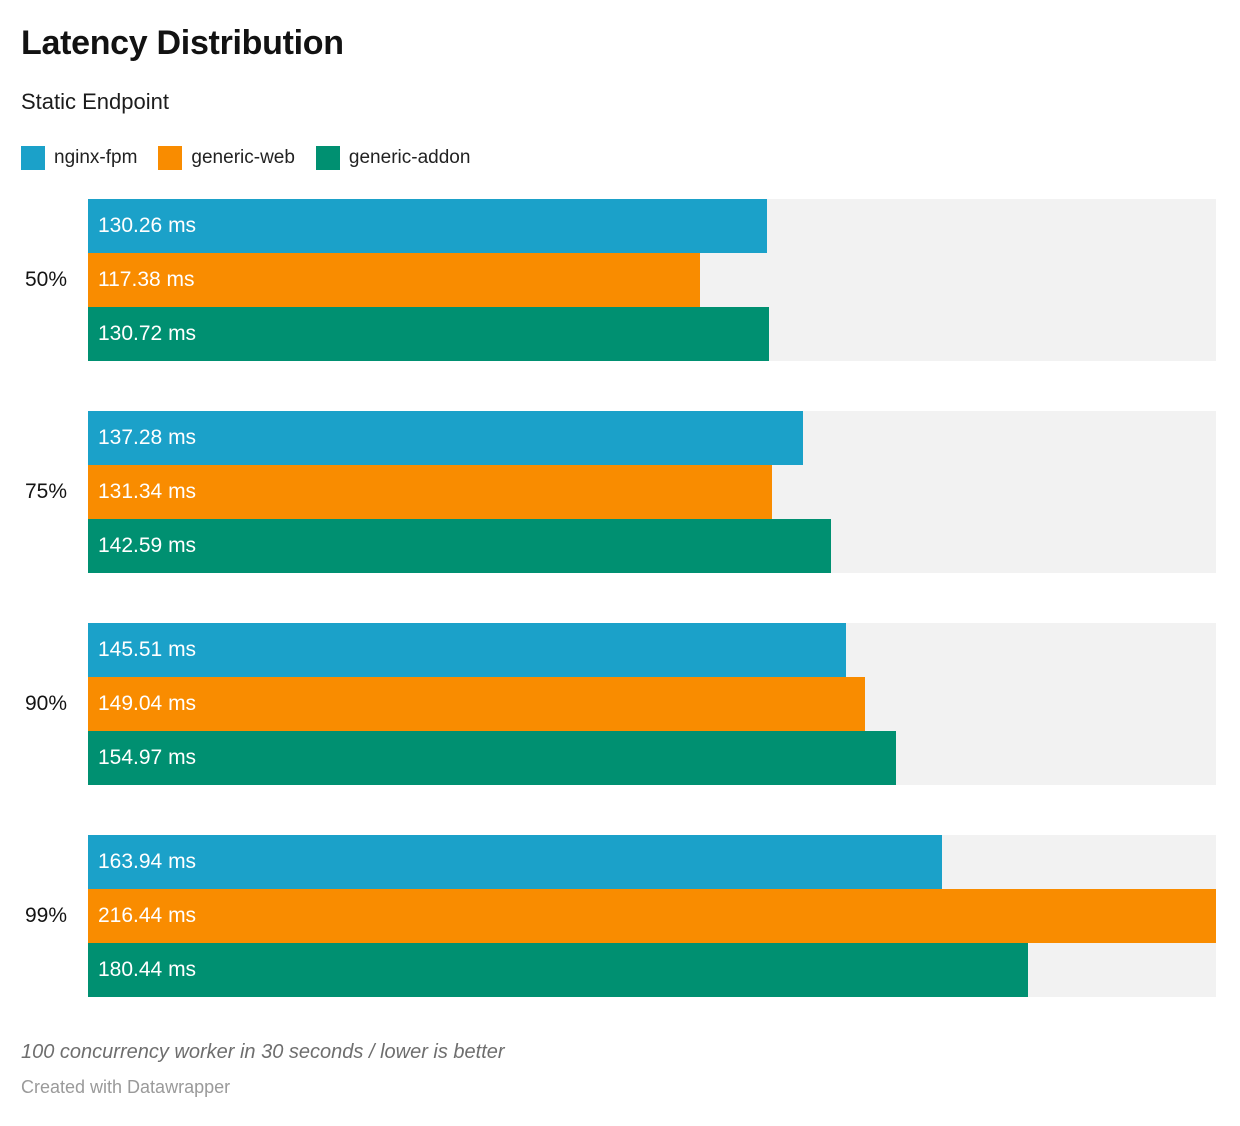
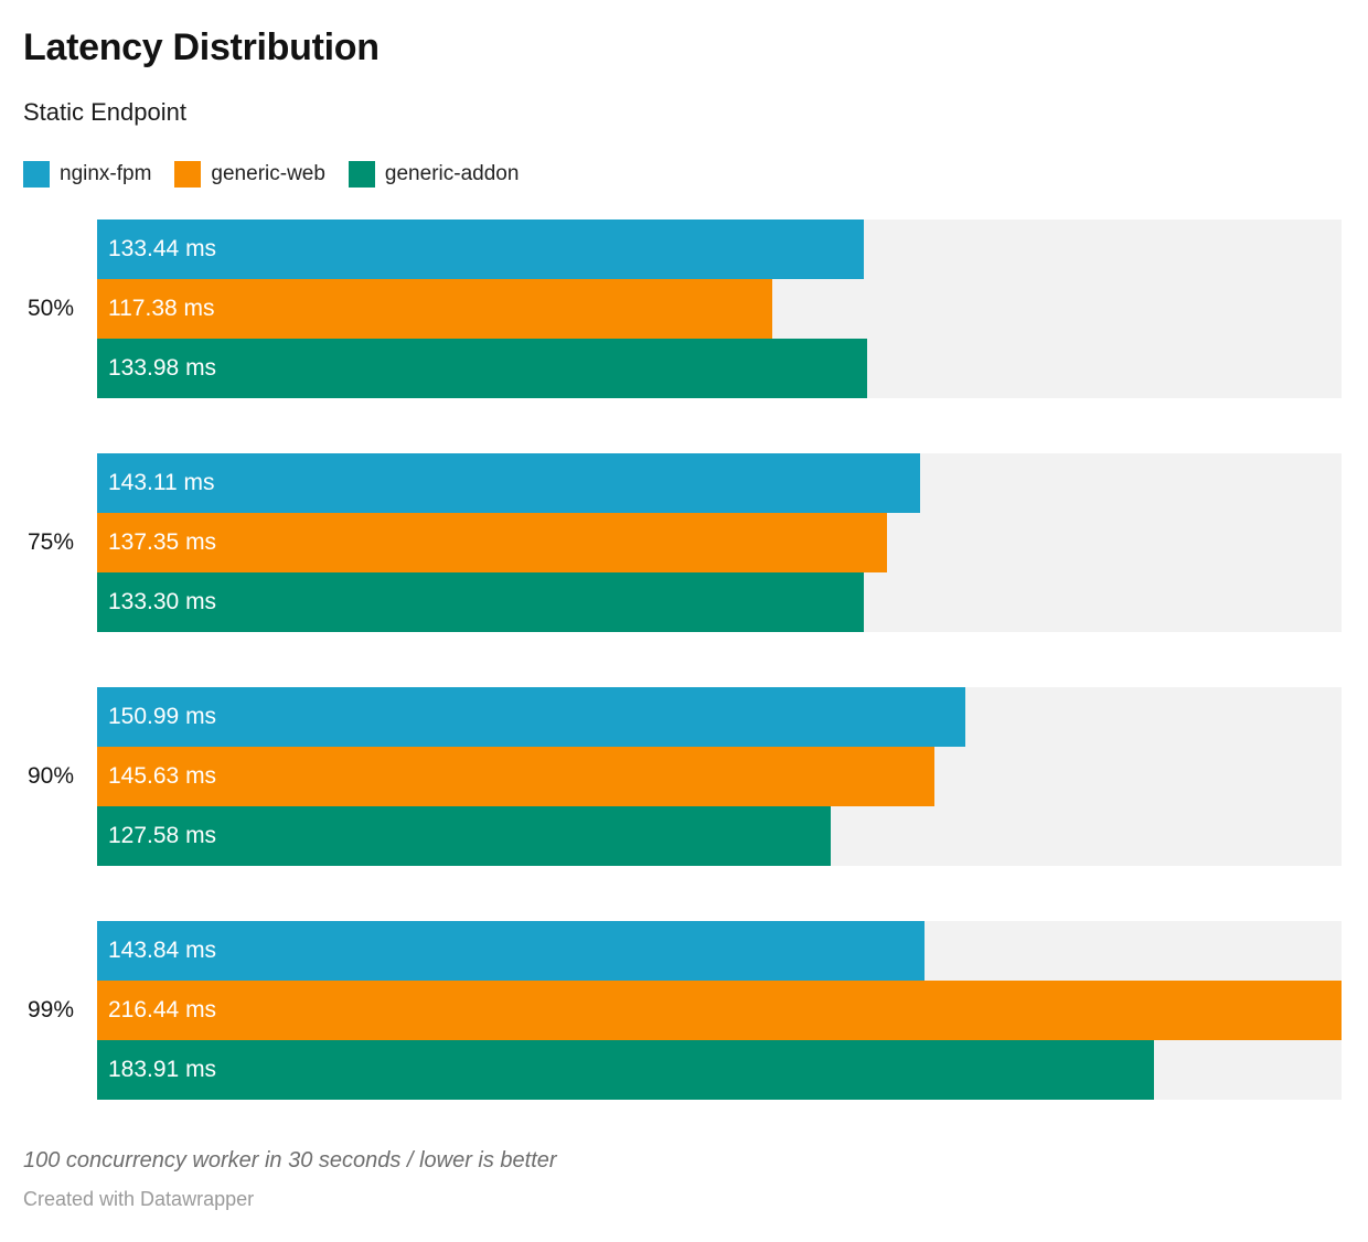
nginx-fpm/50%: 130.26 -> 133.44
generic-addon/50%: 130.72 -> 133.98
nginx-fpm/75%: 137.28 -> 143.11
generic-web/75%: 131.34 -> 137.35
generic-addon/75%: 142.59 -> 133.30
nginx-fpm/90%: 145.51 -> 150.99
generic-web/90%: 149.04 -> 145.63
generic-addon/90%: 154.97 -> 127.58
nginx-fpm/99%: 163.94 -> 143.84
generic-addon/99%: 180.44 -> 183.91
